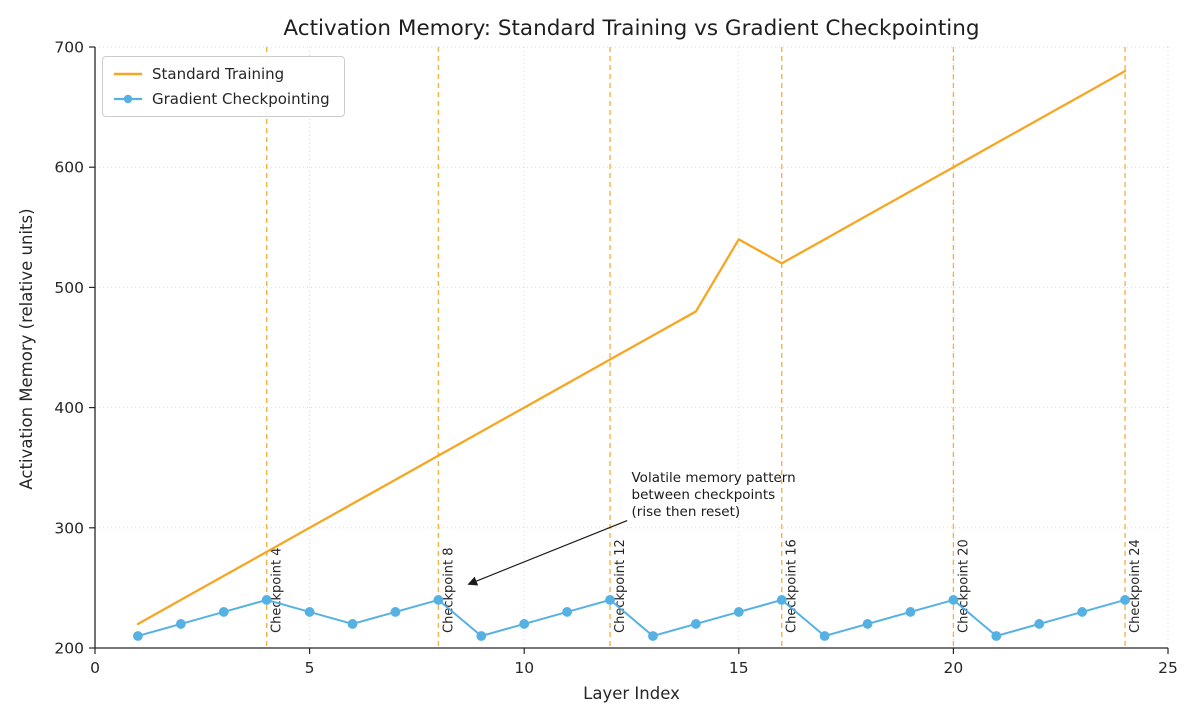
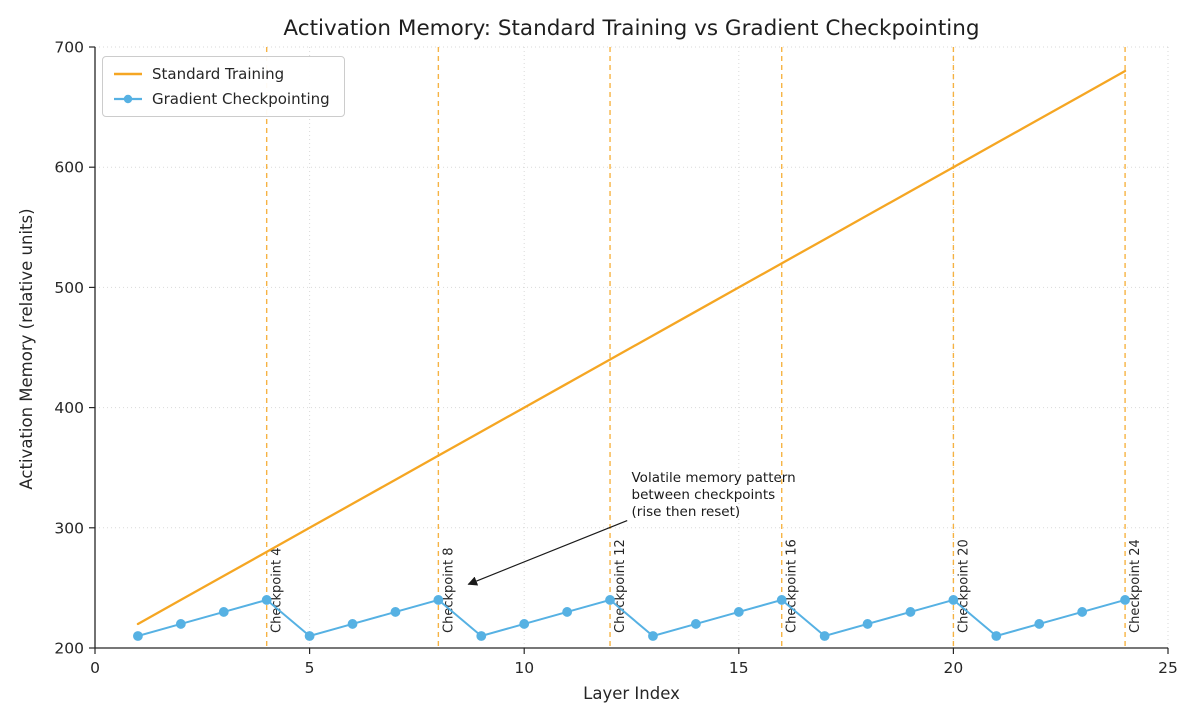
Gradient Checkpointing/5: 230 -> 210
Standard Training/15: 540 -> 500
